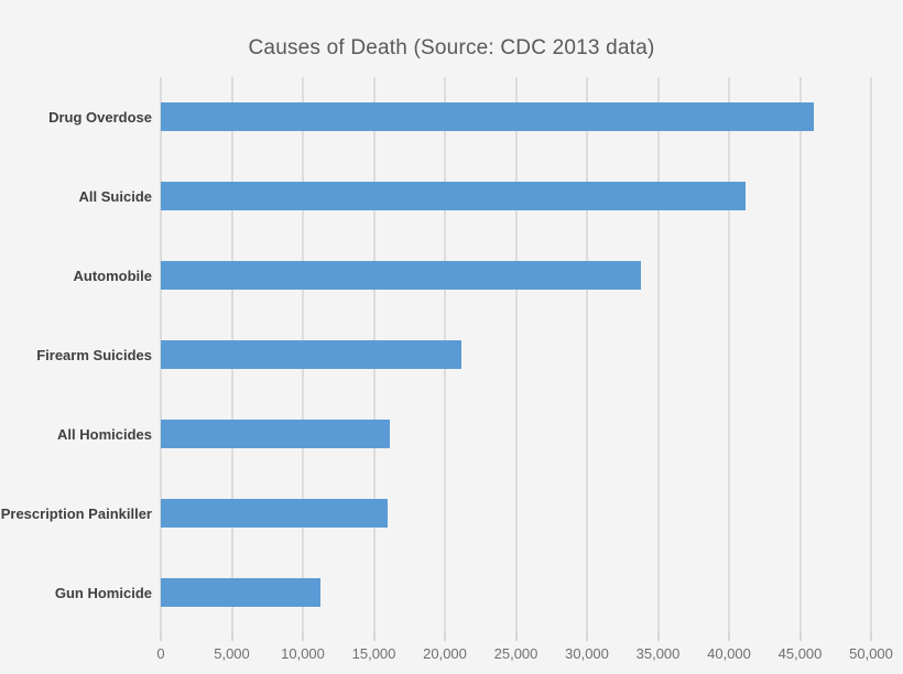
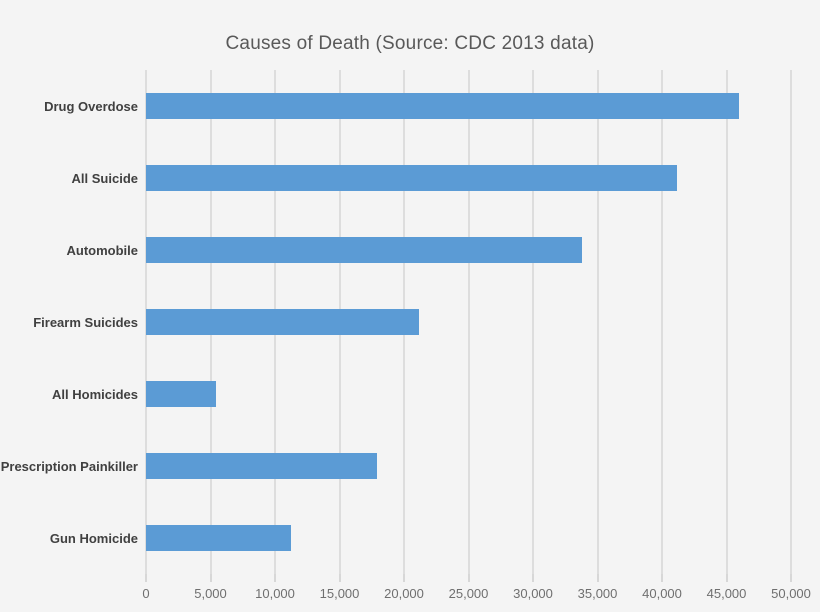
All Homicides: 16100 -> 5400
Prescription Painkiller: 16000 -> 17900
